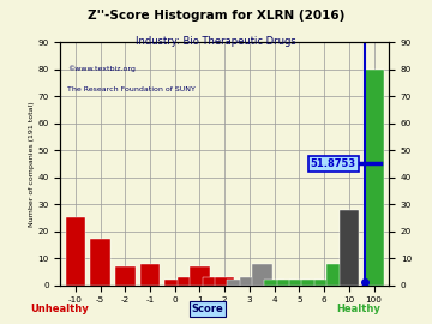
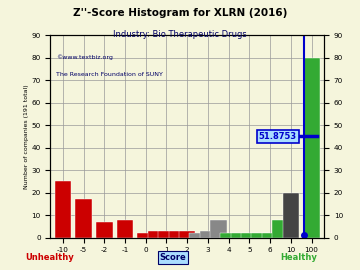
1: 7 -> 3
10: 28 -> 20
